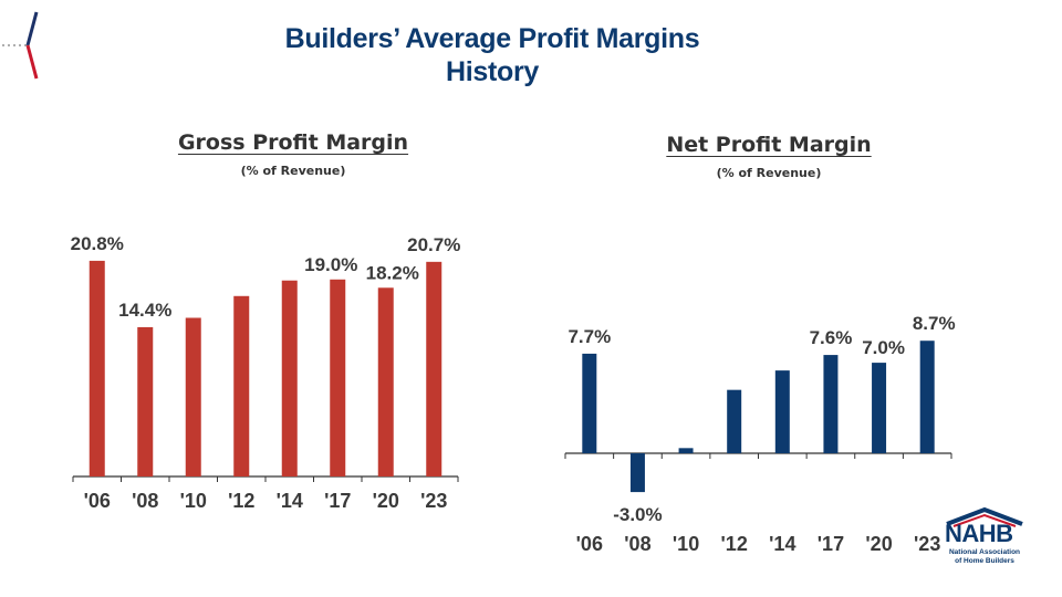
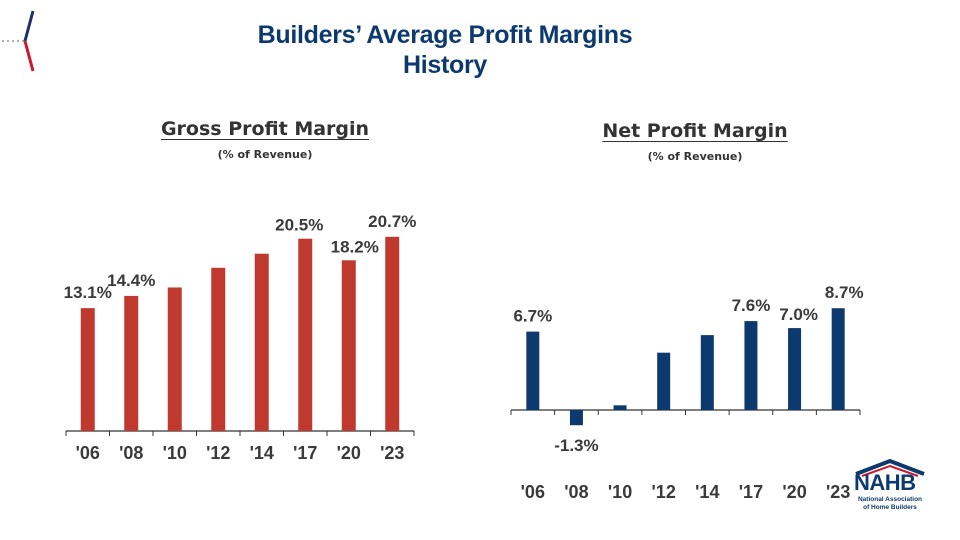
Gross Profit Margin/'06: 20.8% -> 13.1%
Gross Profit Margin/'17: 19.0% -> 20.5%
Net Profit Margin/'06: 7.7% -> 6.7%
Net Profit Margin/'08: -3.0% -> -1.3%
